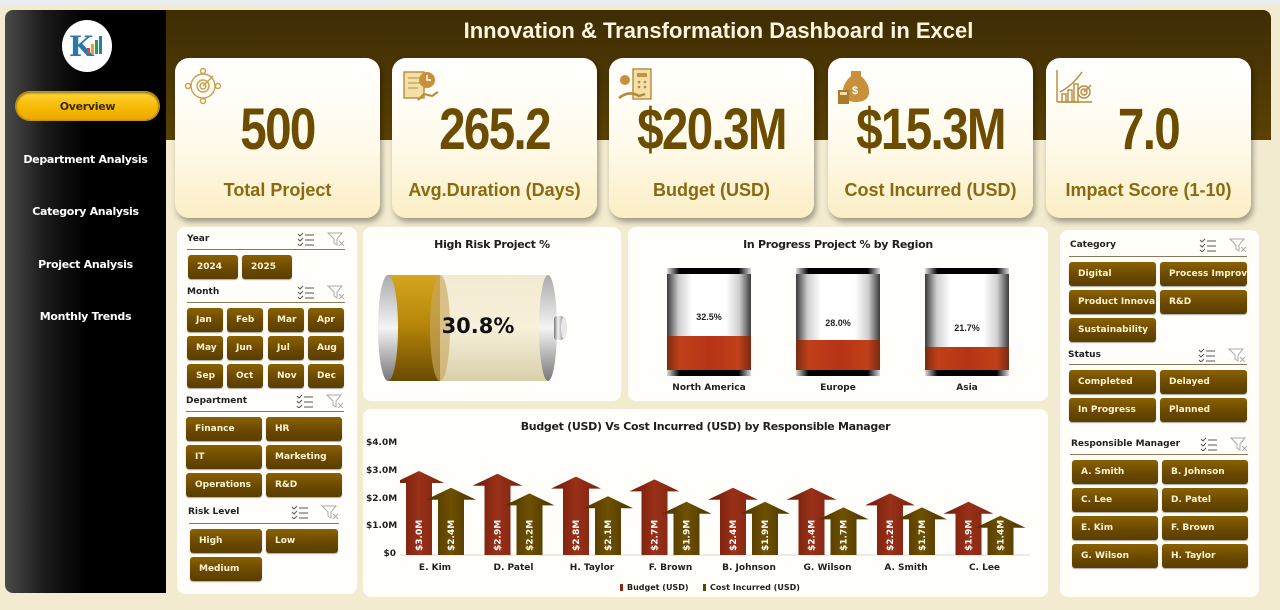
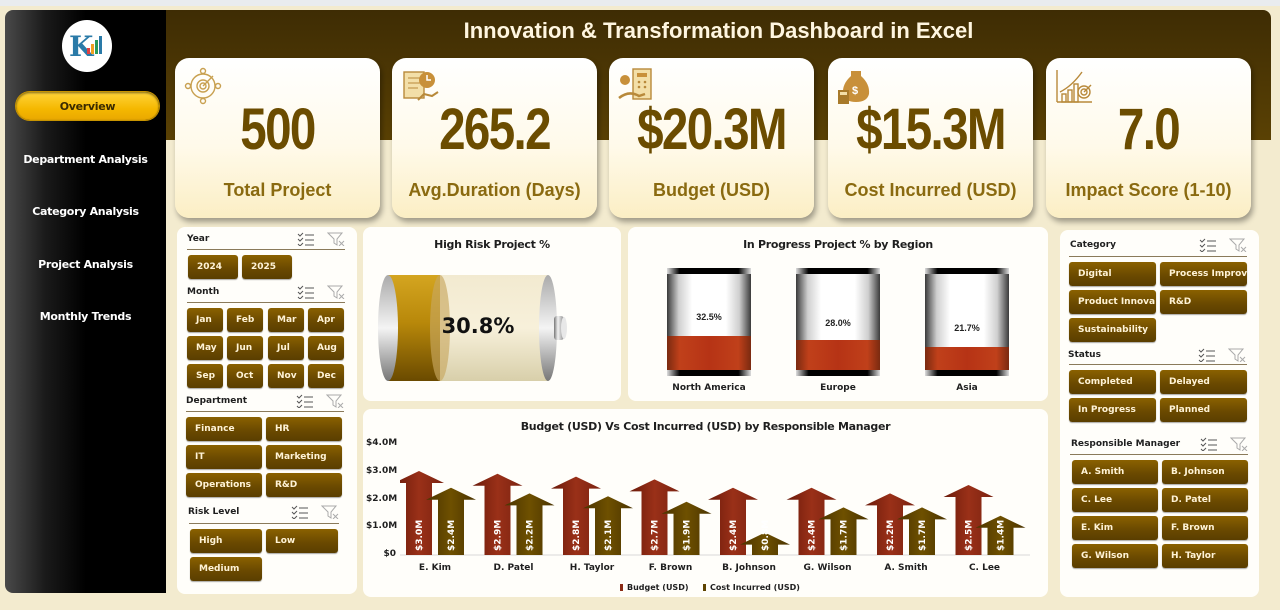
Budget (USD) Vs Cost Incurred (USD) by Responsible Manager/Cost Incurred (USD)/B. Johnson: $1.9M -> $0.8M
Budget (USD) Vs Cost Incurred (USD) by Responsible Manager/Budget (USD)/C. Lee: $1.9M -> $2.5M
